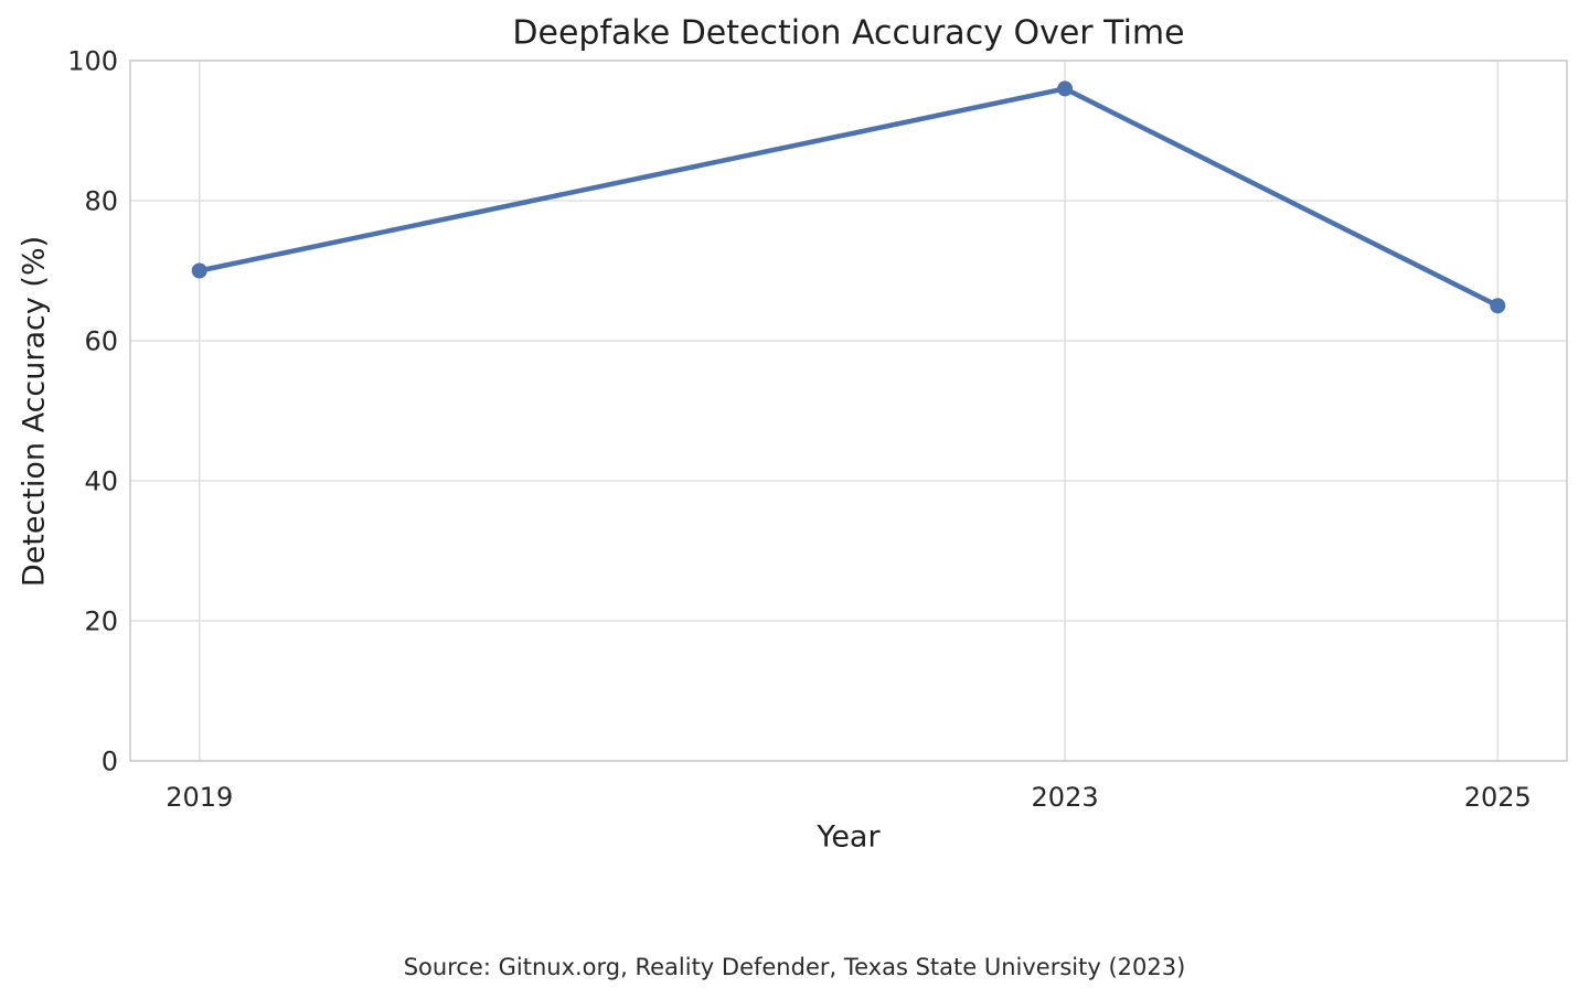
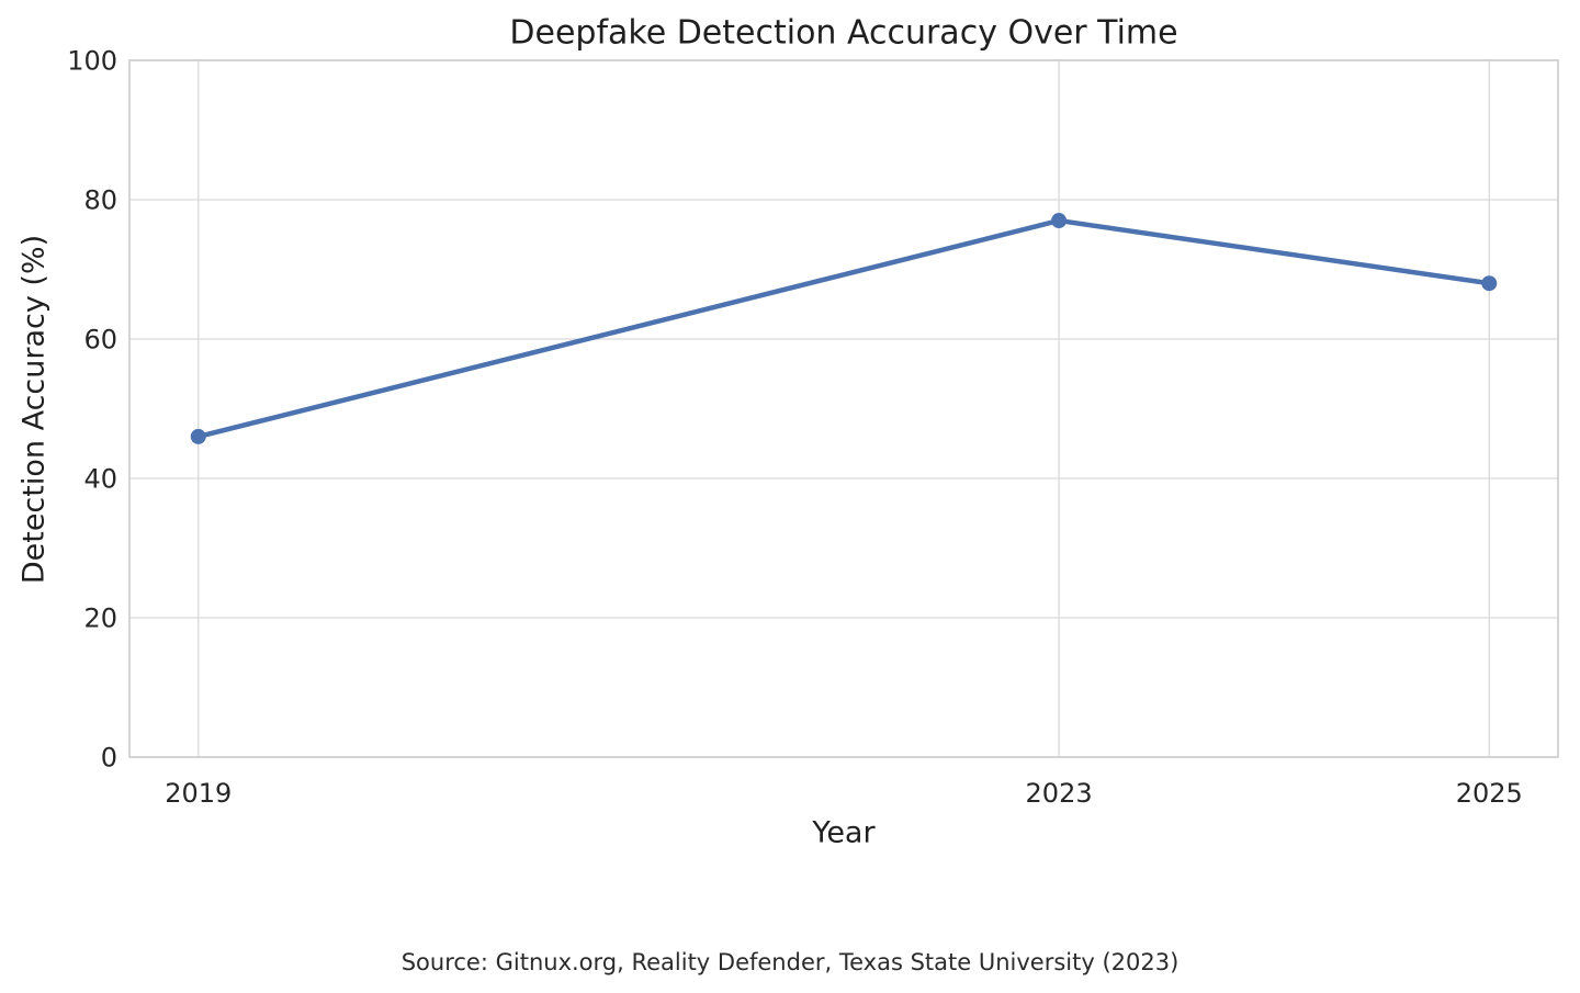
2019: 70 -> 46
2023: 96 -> 77
2025: 65 -> 68
